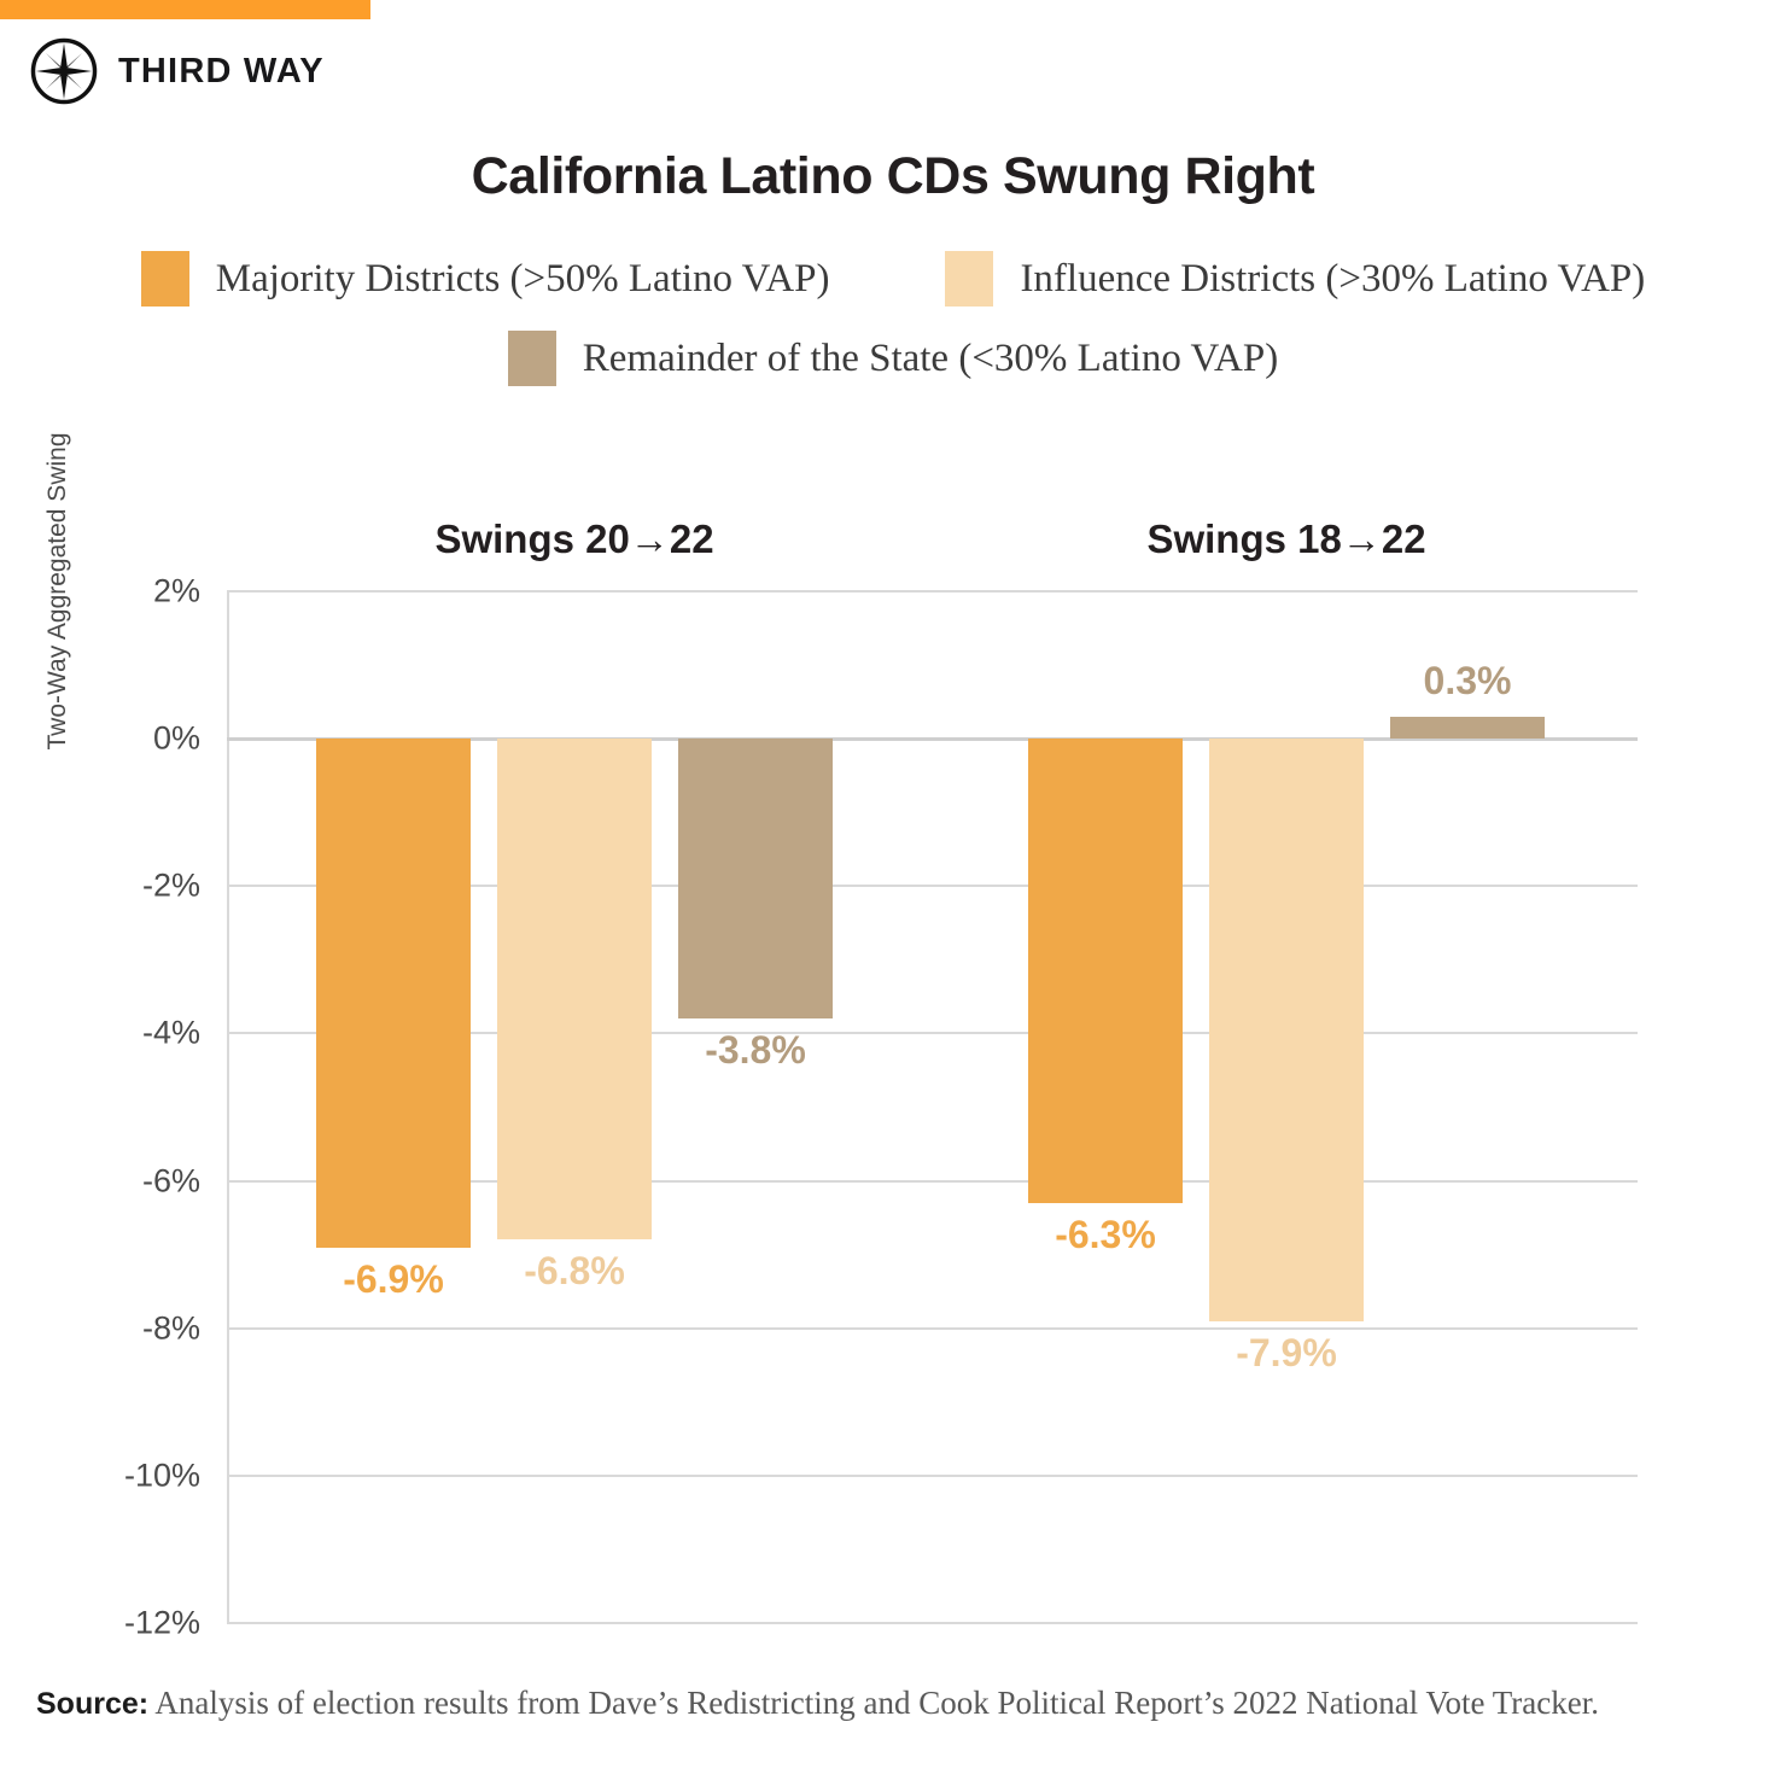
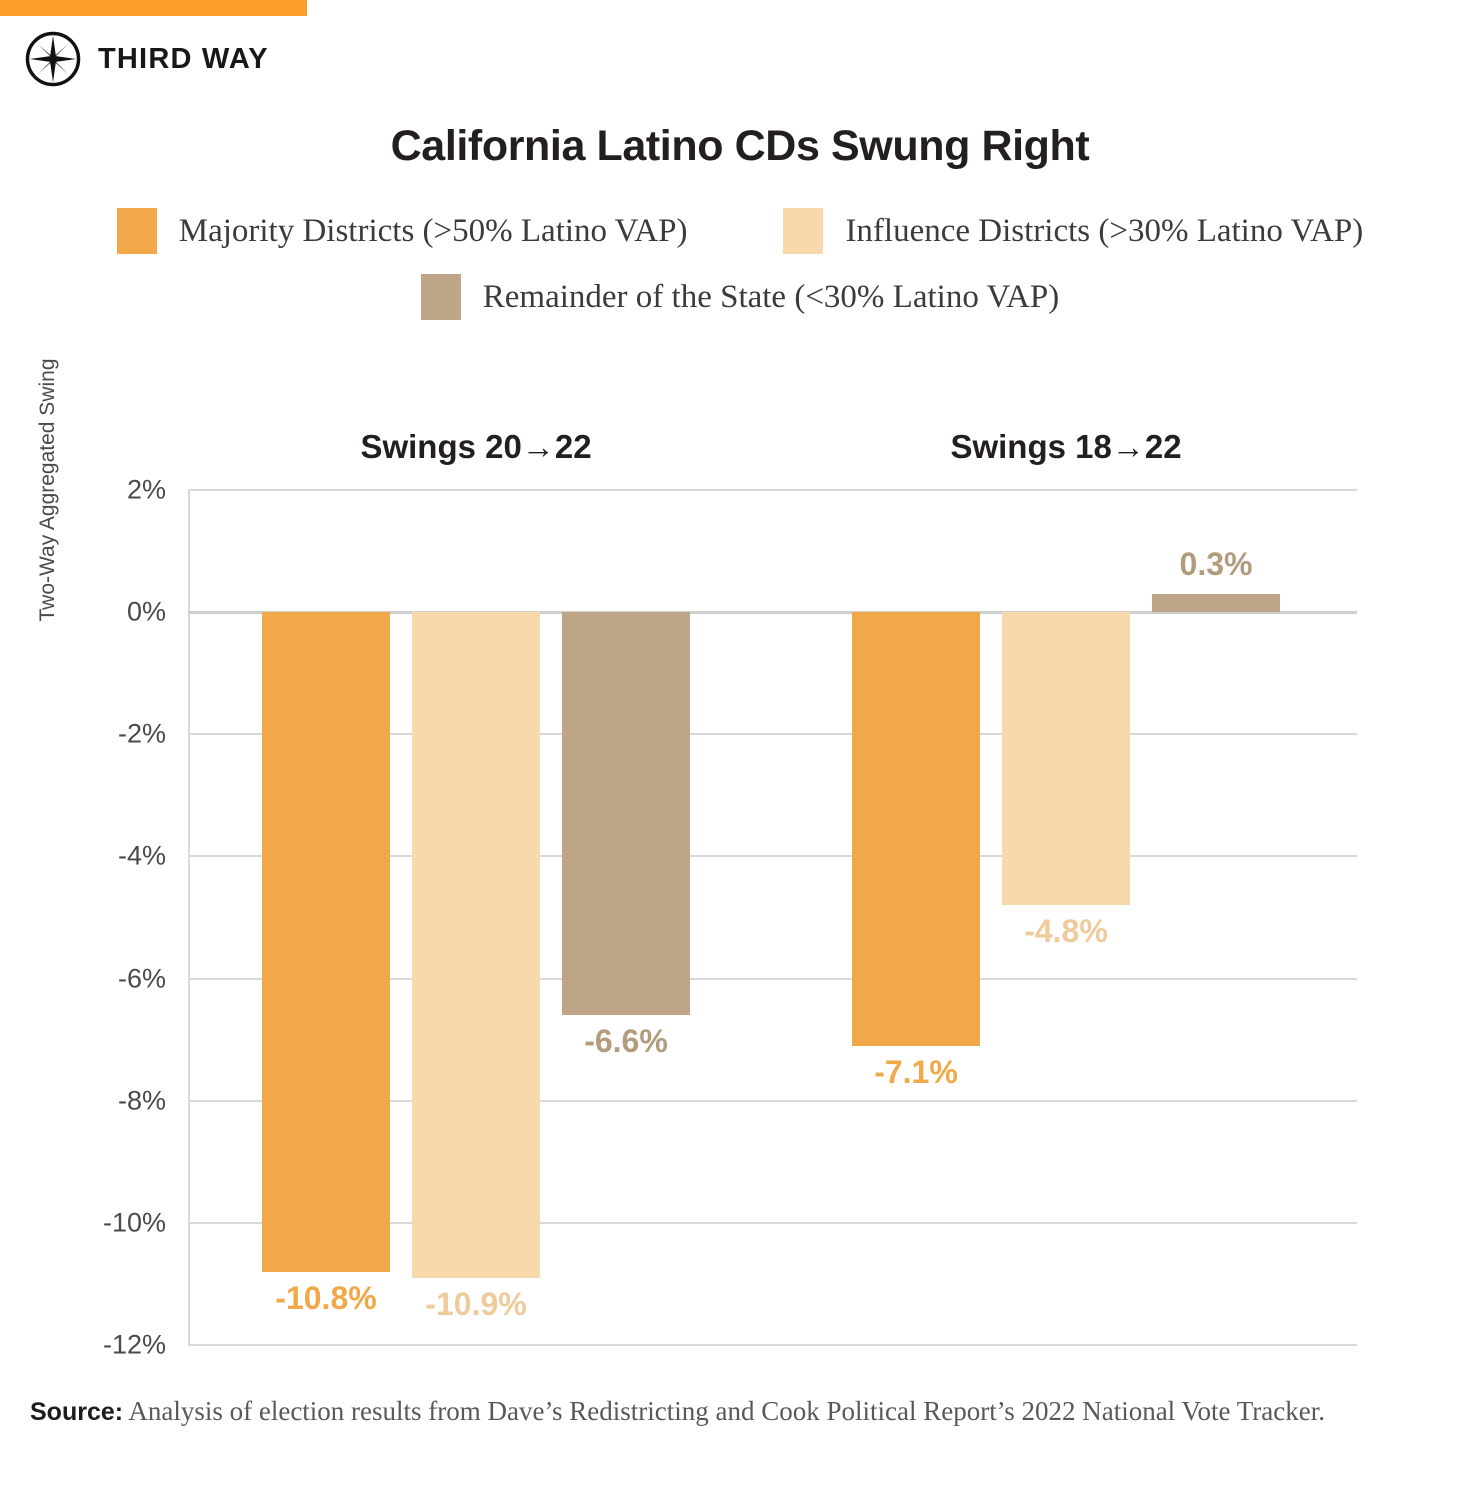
Majority Districts (>50% Latino VAP)/Swings 20→22: -6.9% -> -10.8%
Influence Districts (>30% Latino VAP)/Swings 20→22: -6.8% -> -10.9%
Remainder of the State (<30% Latino VAP)/Swings 20→22: -3.8% -> -6.6%
Majority Districts (>50% Latino VAP)/Swings 18→22: -6.3% -> -7.1%
Influence Districts (>30% Latino VAP)/Swings 18→22: -7.9% -> -4.8%
